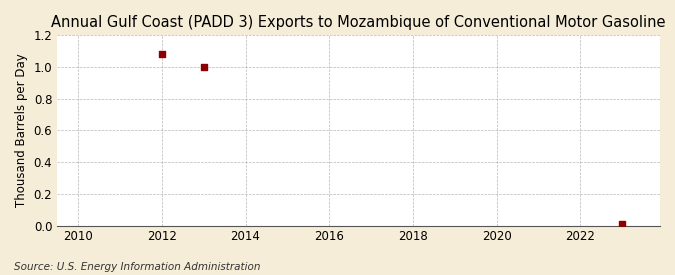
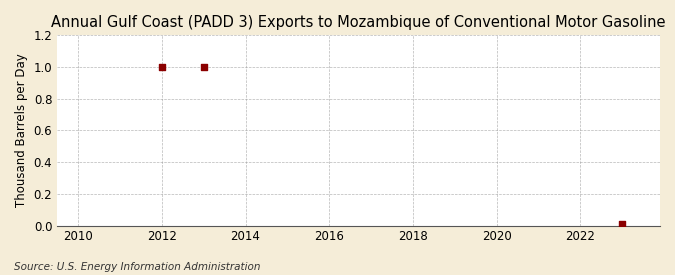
2012: 1.08 -> 1.00
